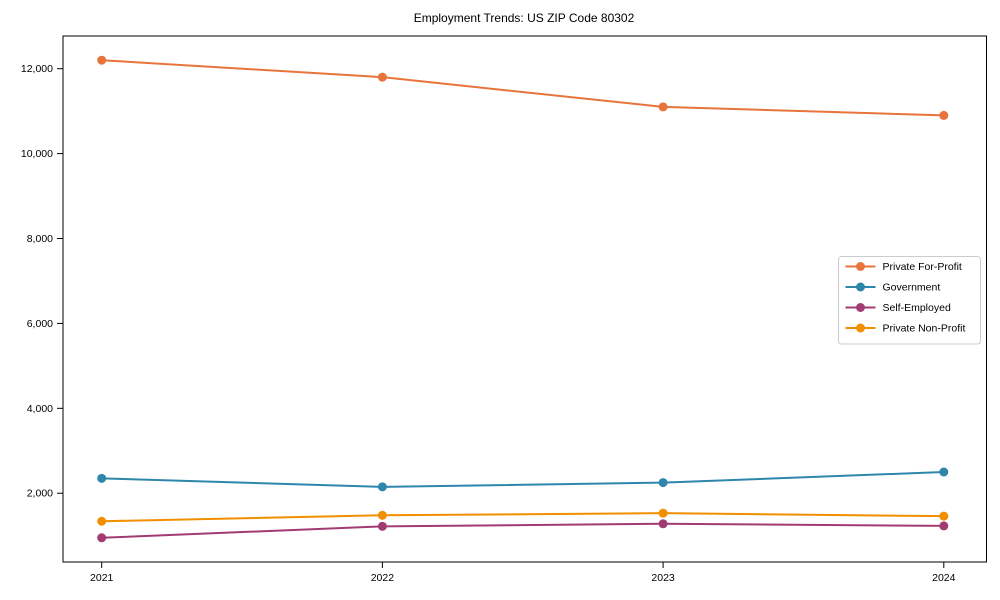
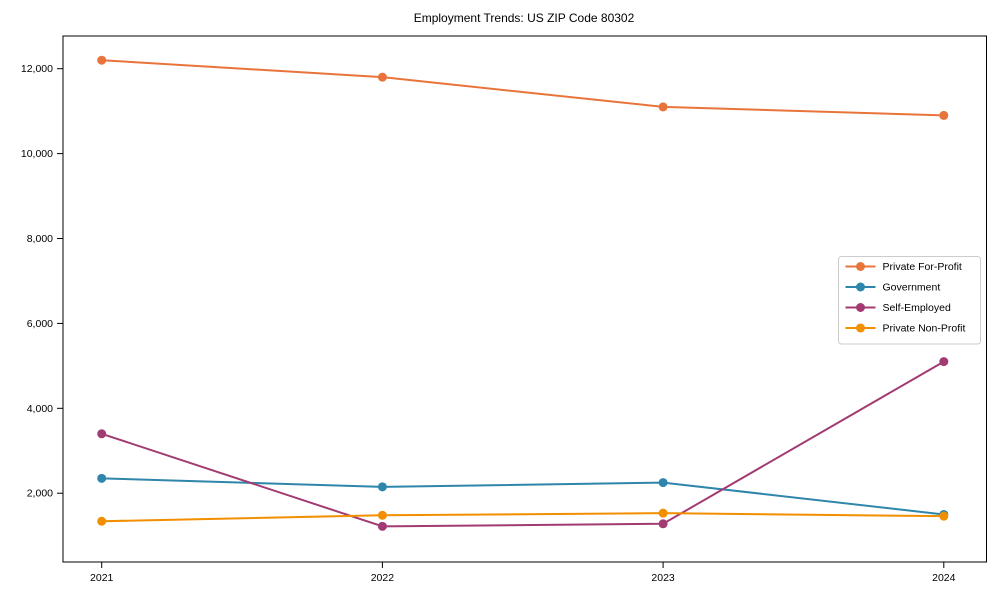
Self-Employed/2021: 1000 -> 3400
Government/2024: 2500 -> 1500
Self-Employed/2024: 1200 -> 5100
